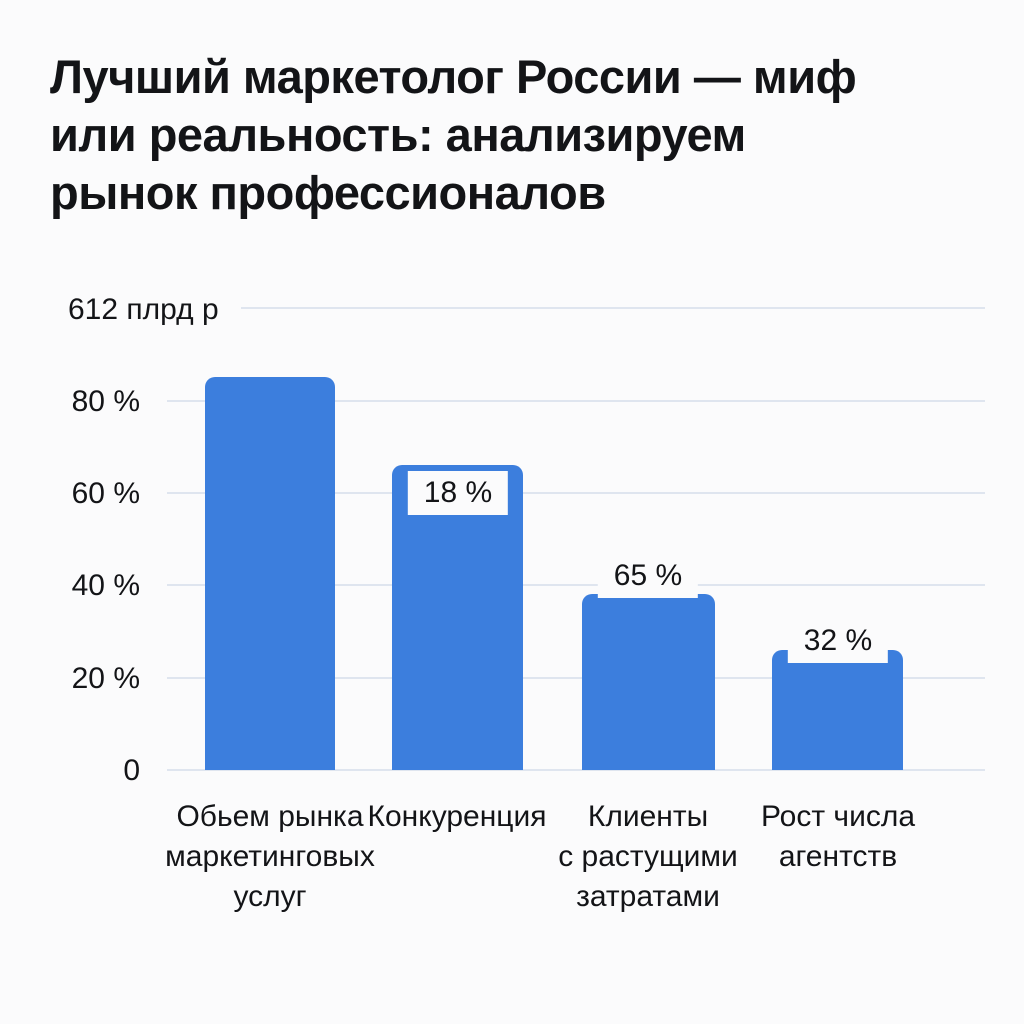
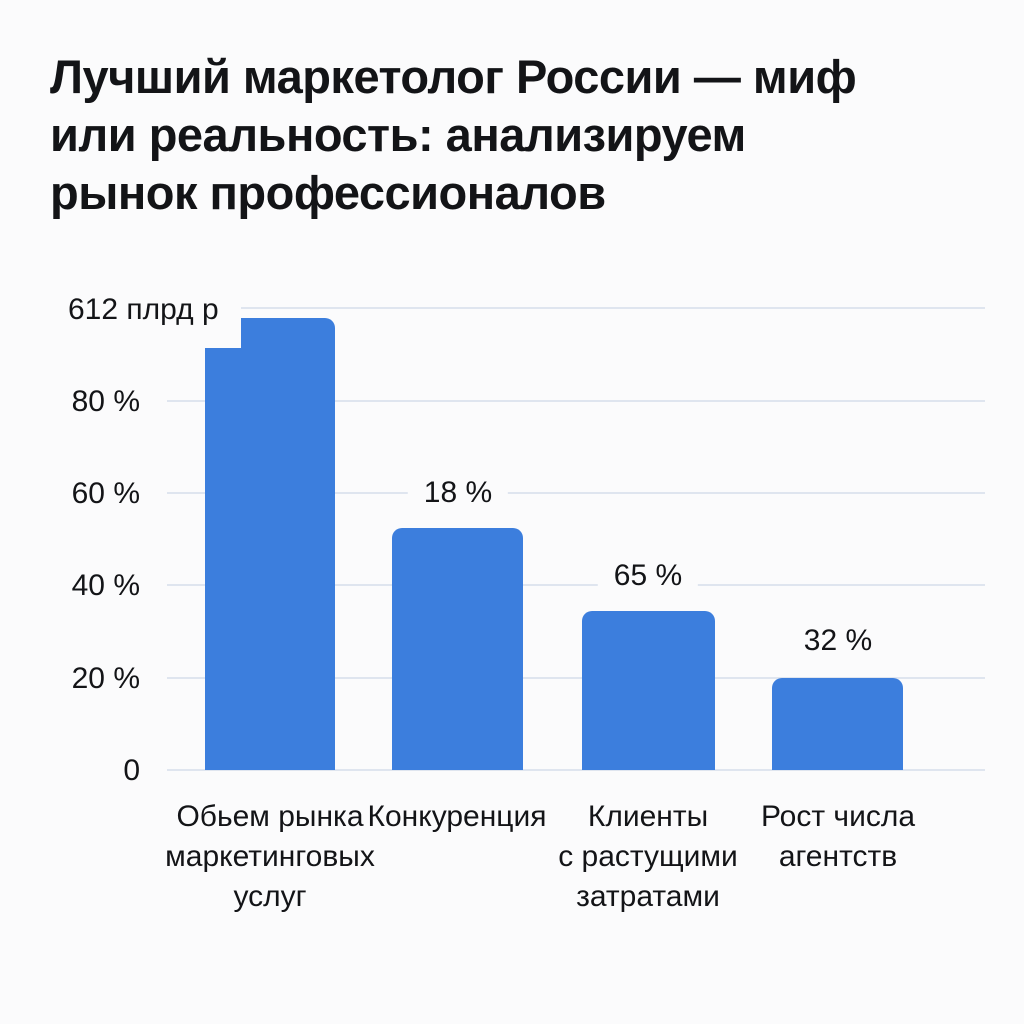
Обьем рынка маркетинговых услуг: 85% -> 98%
Конкуренция: 66% -> 52%
Клиенты с растущими затратами: 38% -> 34%
Рост числа агентств: 26% -> 20%
